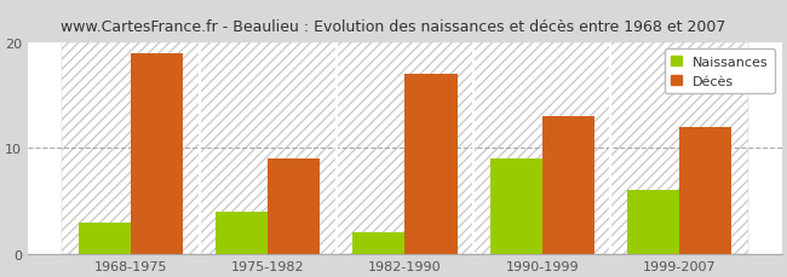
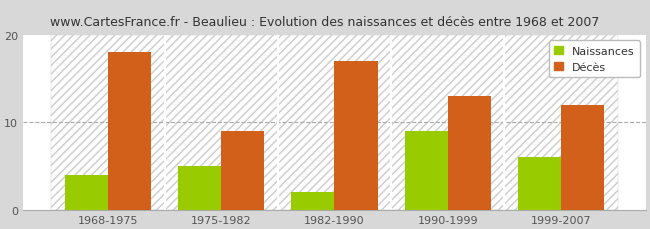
Naissances/1968-1975: 3 -> 4
Décès/1968-1975: 19 -> 18
Naissances/1975-1982: 4 -> 5
